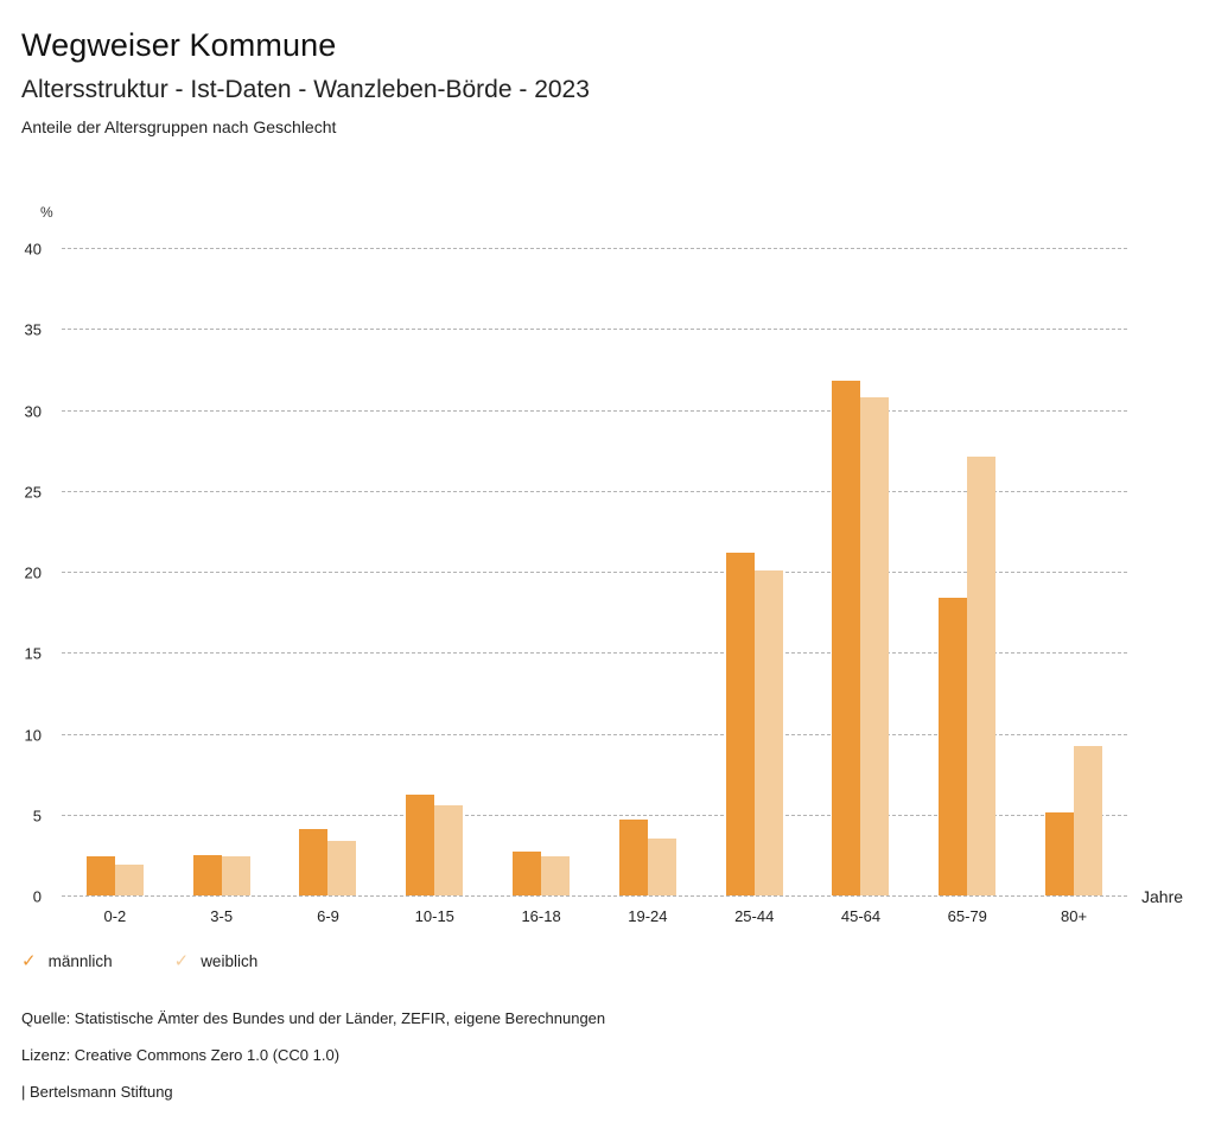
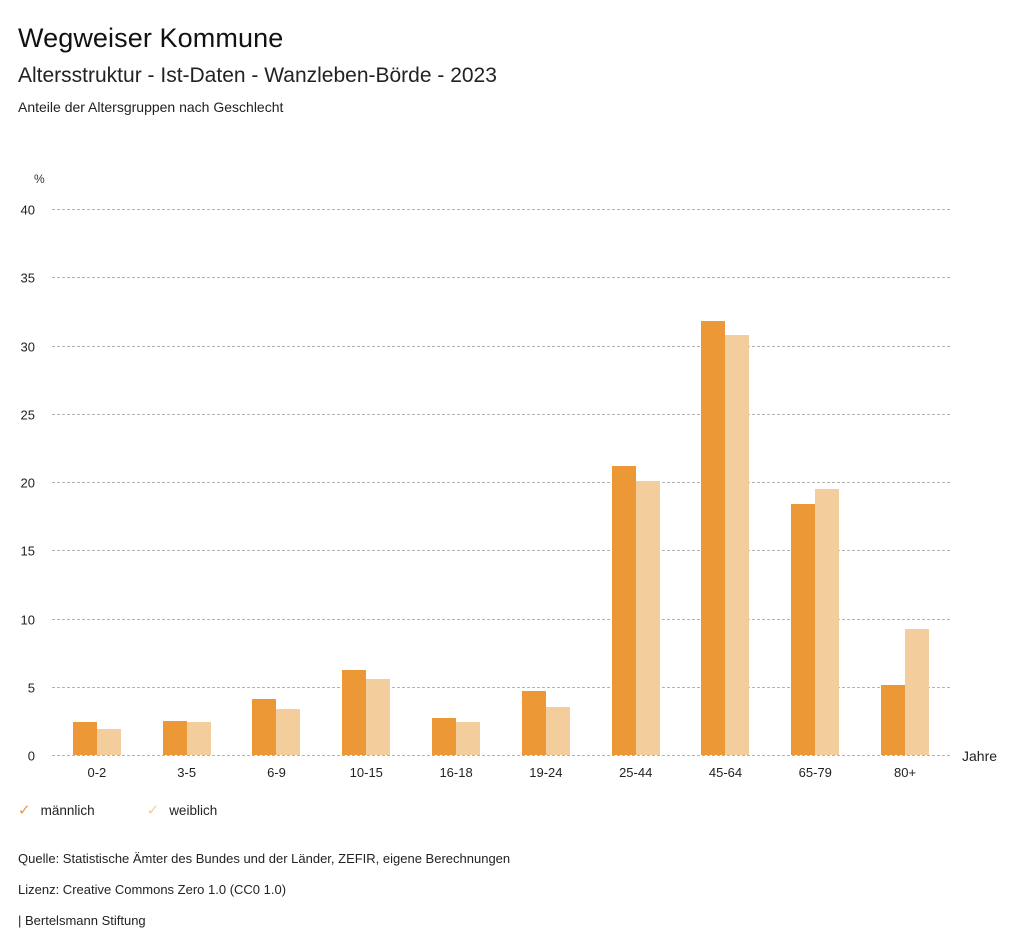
weiblich/65-79: 27.1 -> 19.5
